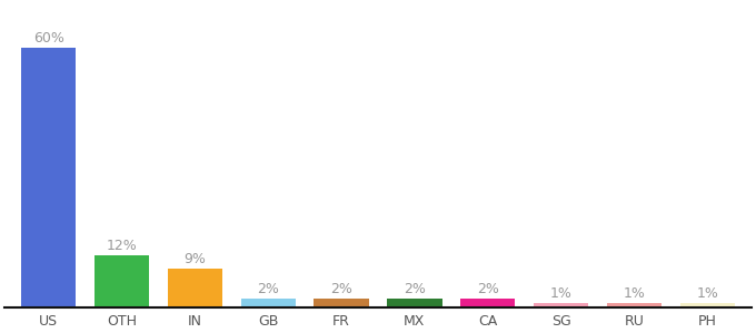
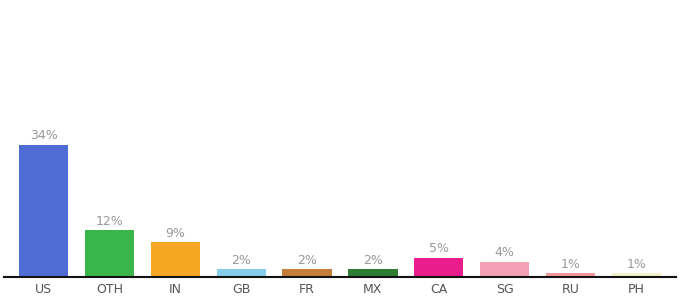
US: 60% -> 34%
CA: 2% -> 5%
SG: 1% -> 4%
